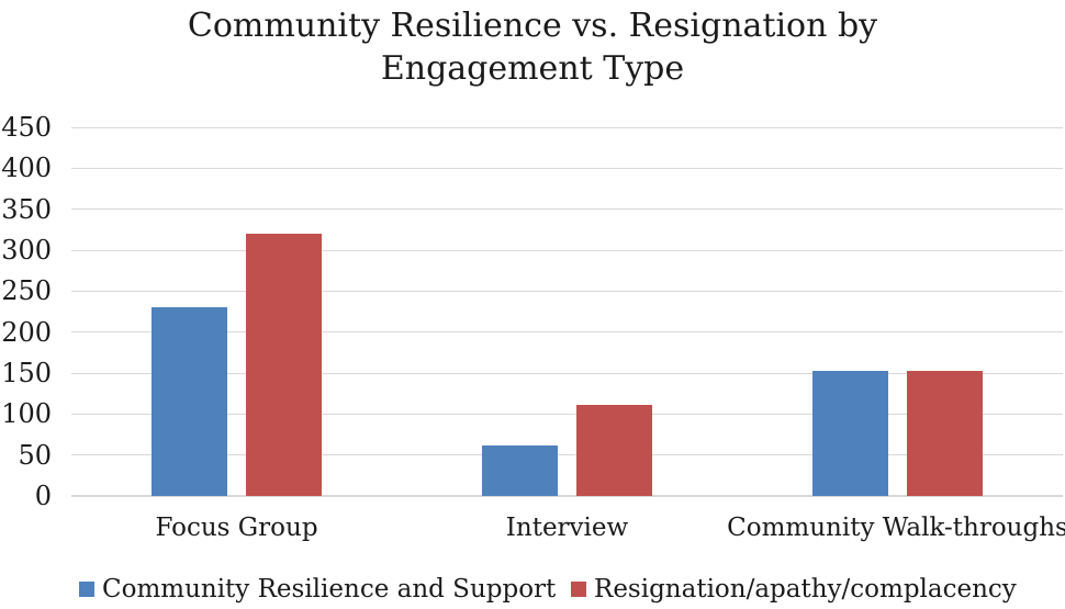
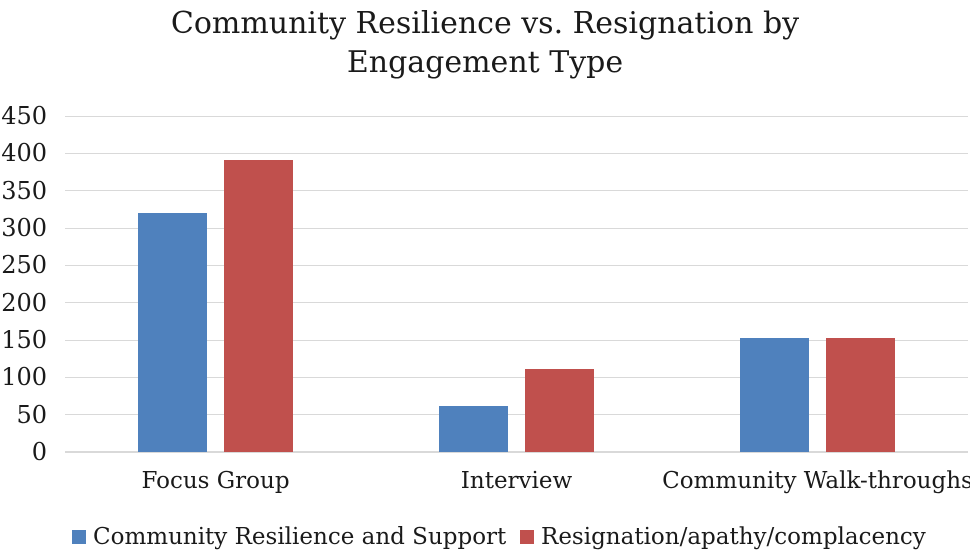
Community Resilience and Support/Focus Group: 230 -> 320
Resignation/apathy/complacency/Focus Group: 320 -> 390
